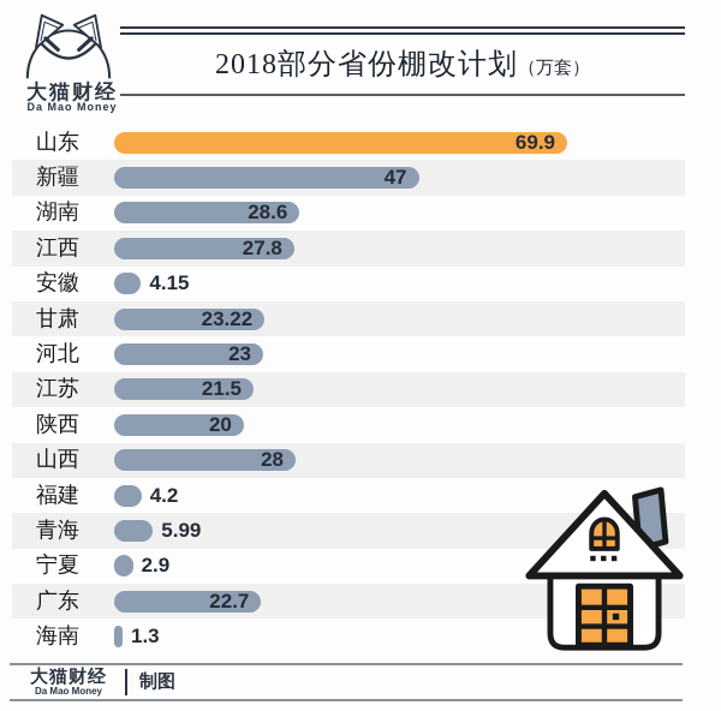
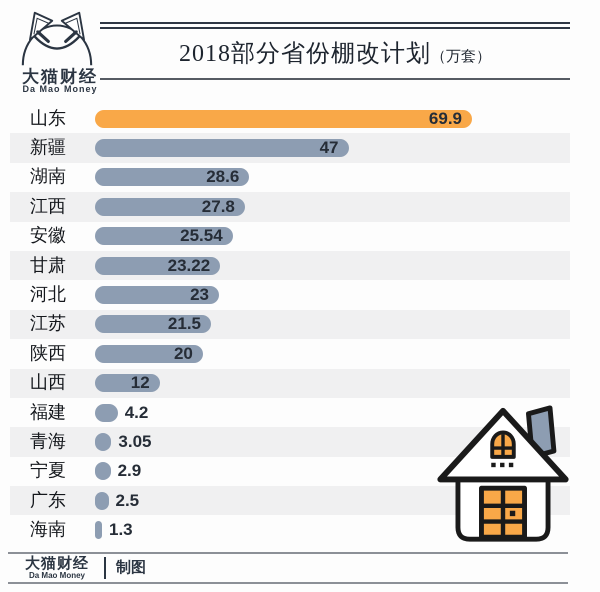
安徽: 4.15 -> 25.54
山西: 28 -> 12
青海: 5.99 -> 3.05
广东: 22.7 -> 2.5
